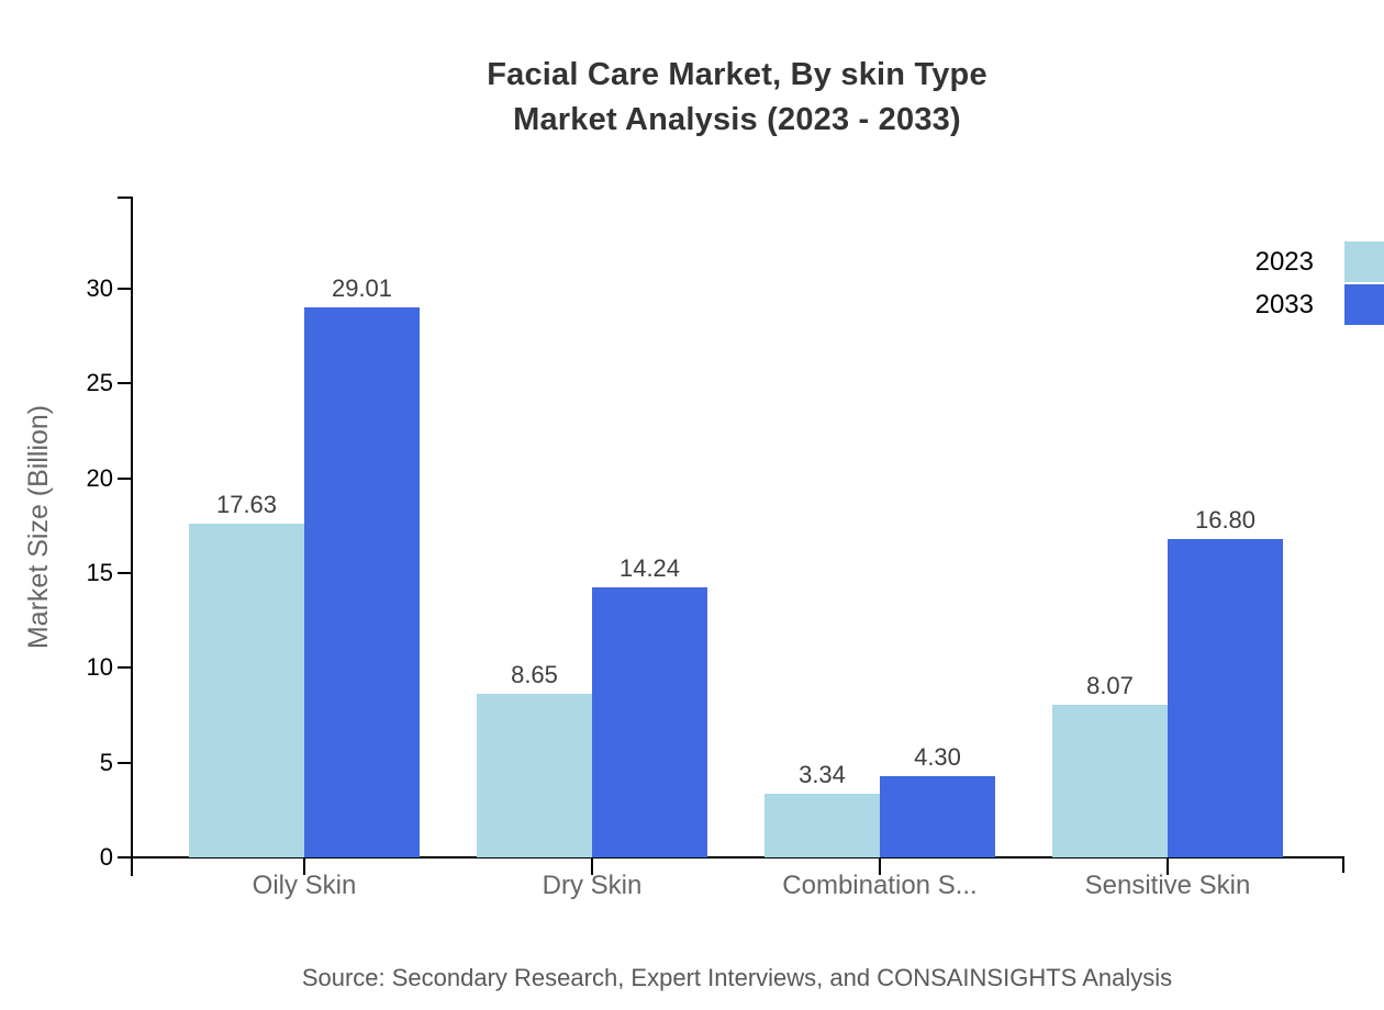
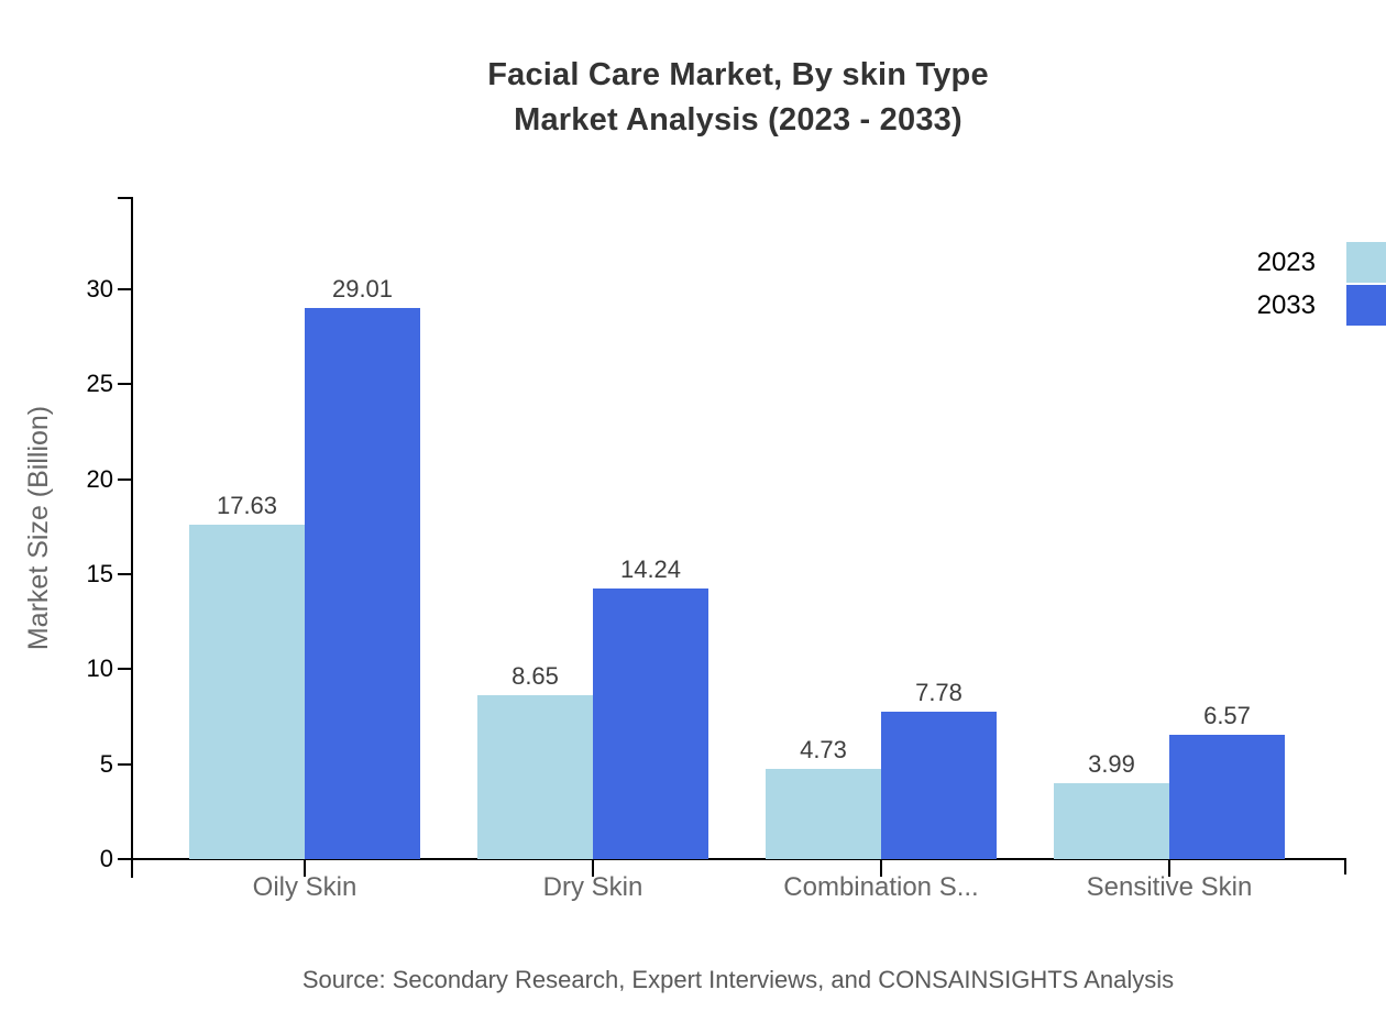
2023/Combination S...: 3.34 -> 4.73
2033/Combination S...: 4.30 -> 7.78
2023/Sensitive Skin: 8.07 -> 3.99
2033/Sensitive Skin: 16.80 -> 6.57
